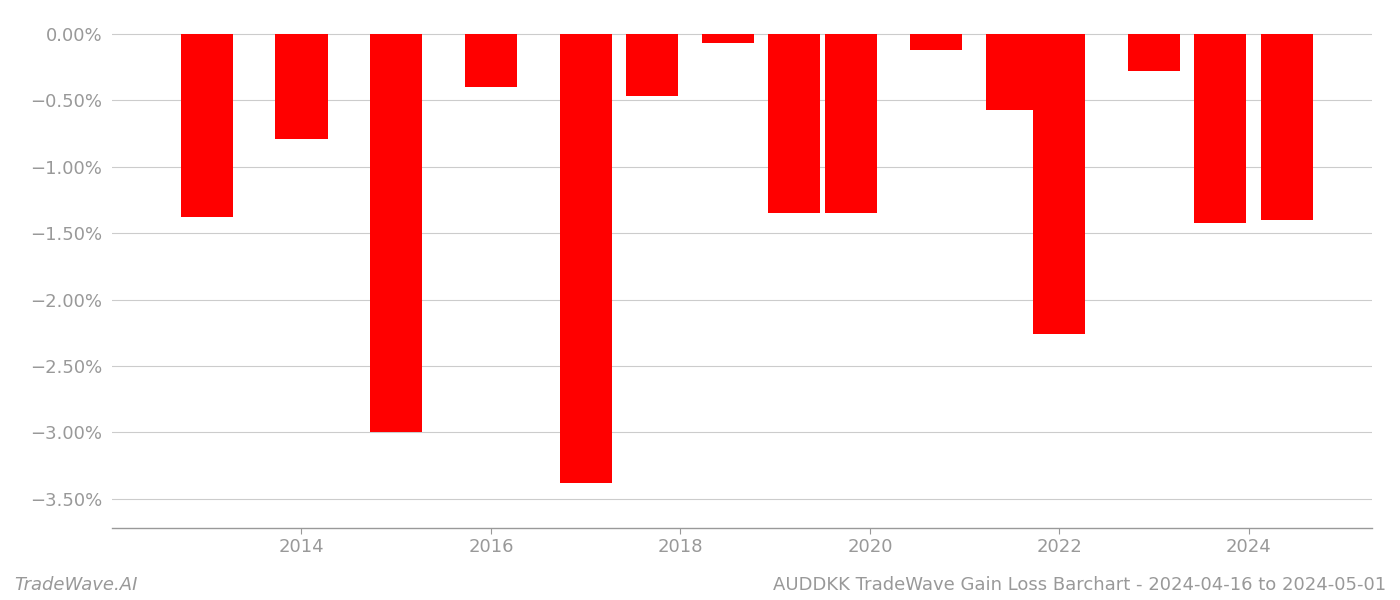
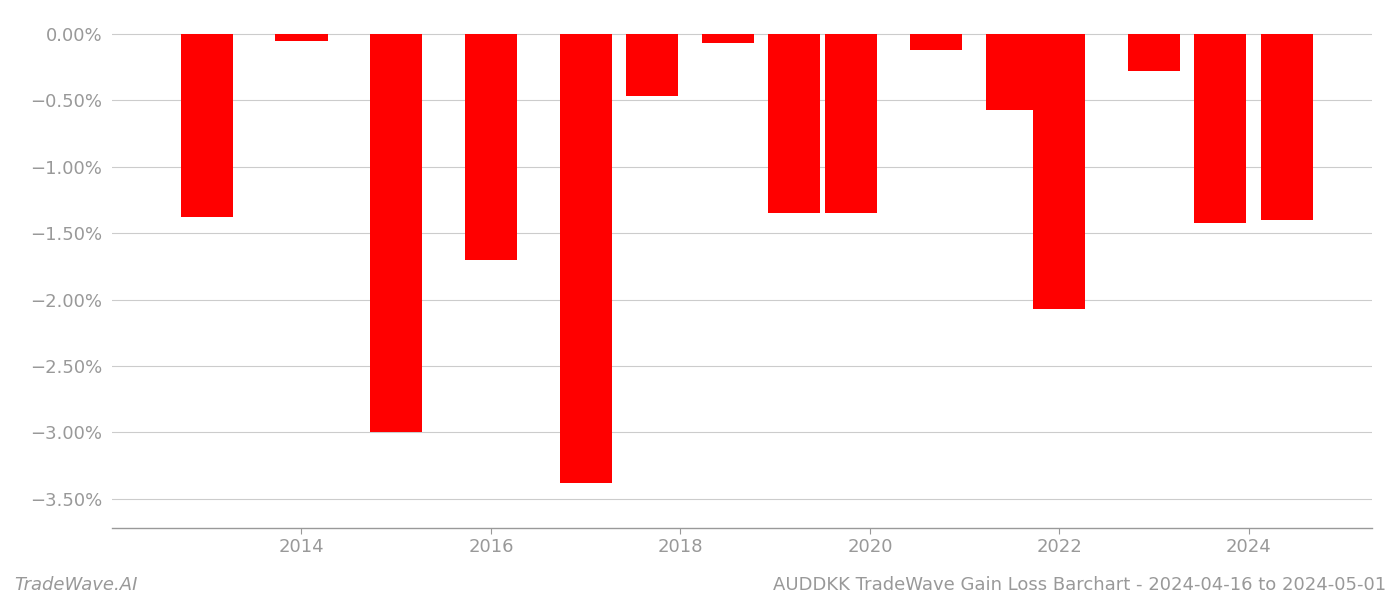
2014: -0.79% -> -0.05%
2016: -0.40% -> -1.70%
2022: -2.26% -> -2.07%
